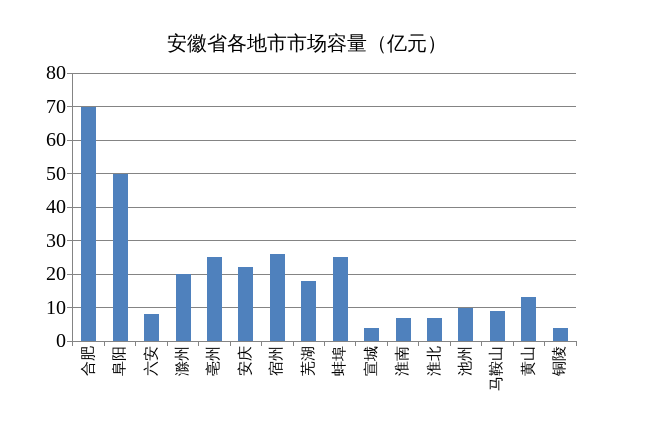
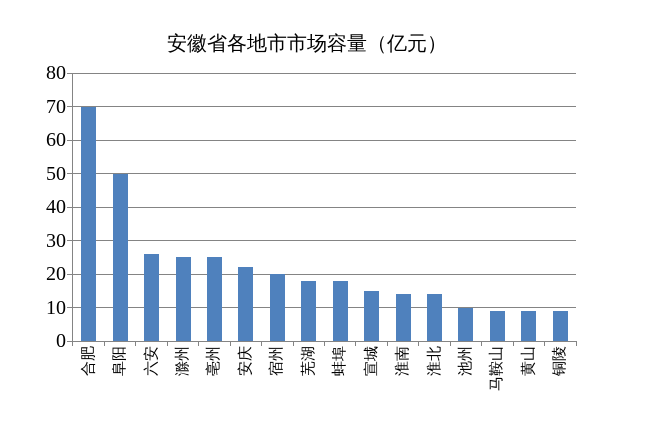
六安: 8 -> 26
滁州: 20 -> 25
宿州: 26 -> 20
蚌埠: 25 -> 18
宣城: 4 -> 15
淮南: 7 -> 14
淮北: 7 -> 14
黄山: 13 -> 9
铜陵: 4 -> 9
